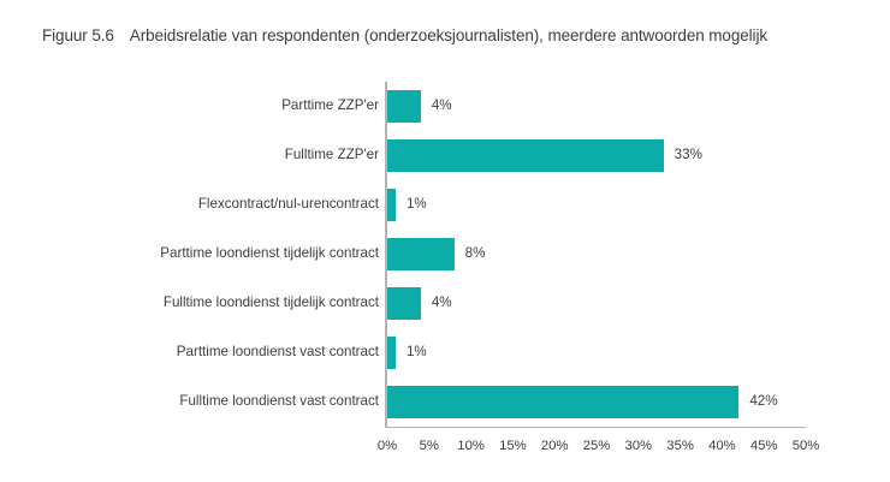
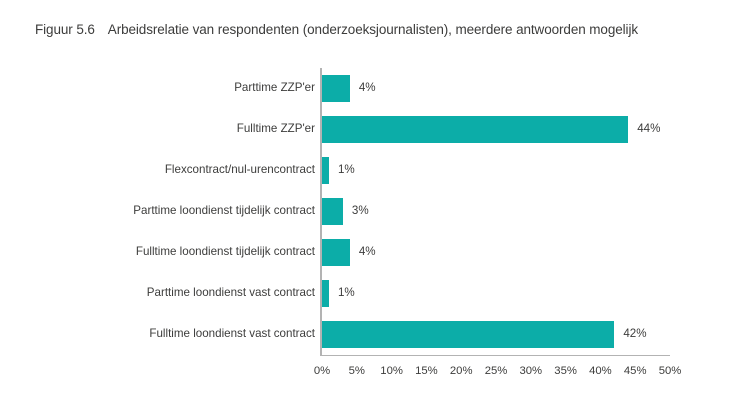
Fulltime ZZP'er: 33% -> 44%
Parttime loondienst tijdelijk contract: 8% -> 3%
